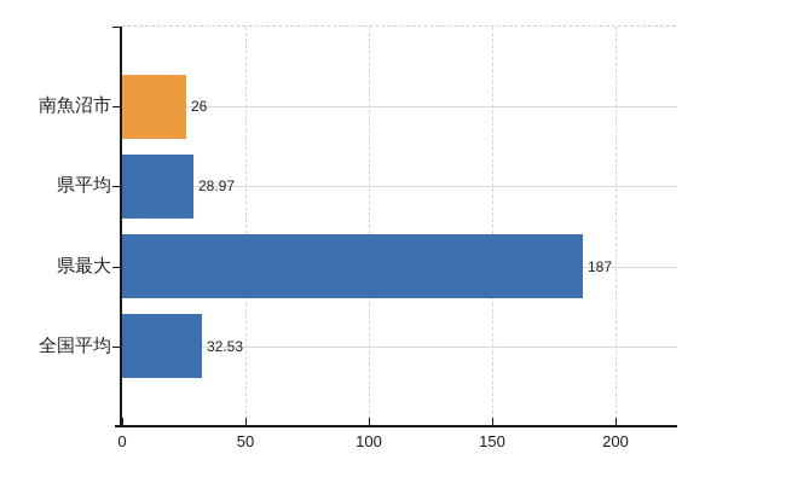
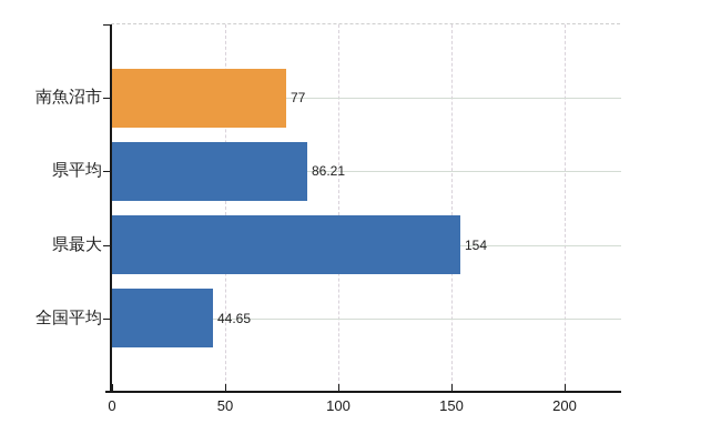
南魚沼市: 26 -> 77
県平均: 28.97 -> 86.21
県最大: 187 -> 154
全国平均: 32.53 -> 44.65
